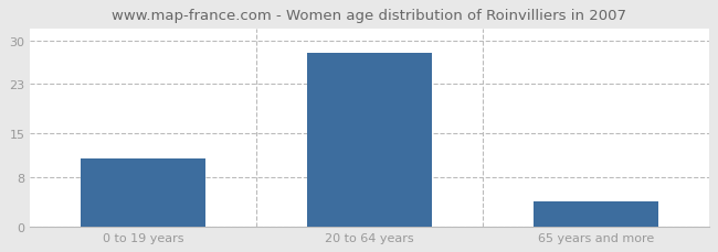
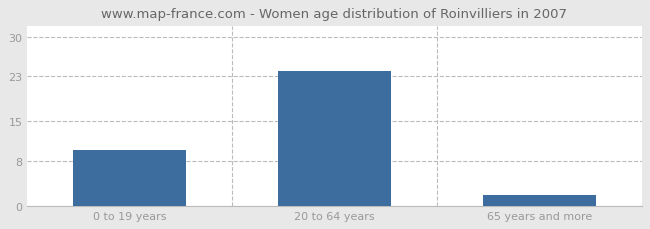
0 to 19 years: 11 -> 10
20 to 64 years: 28 -> 24
65 years and more: 4 -> 2
